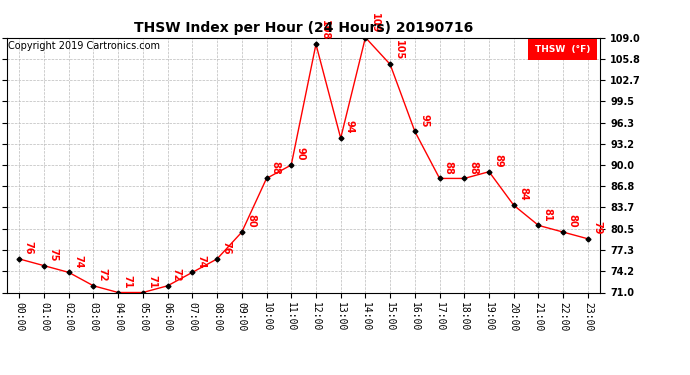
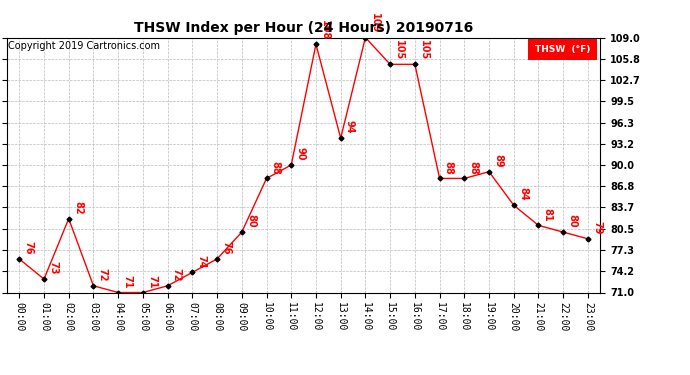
01:00: 75 -> 73
02:00: 74 -> 82
16:00: 95 -> 105
